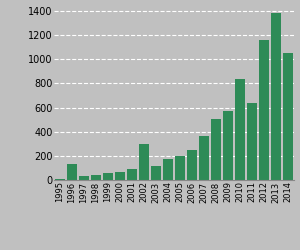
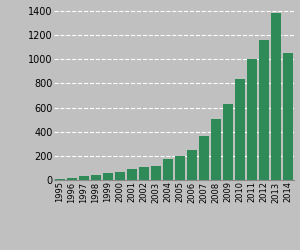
1996: 130 -> 20
2002: 300 -> 100
2009: 570 -> 630
2011: 640 -> 1000
